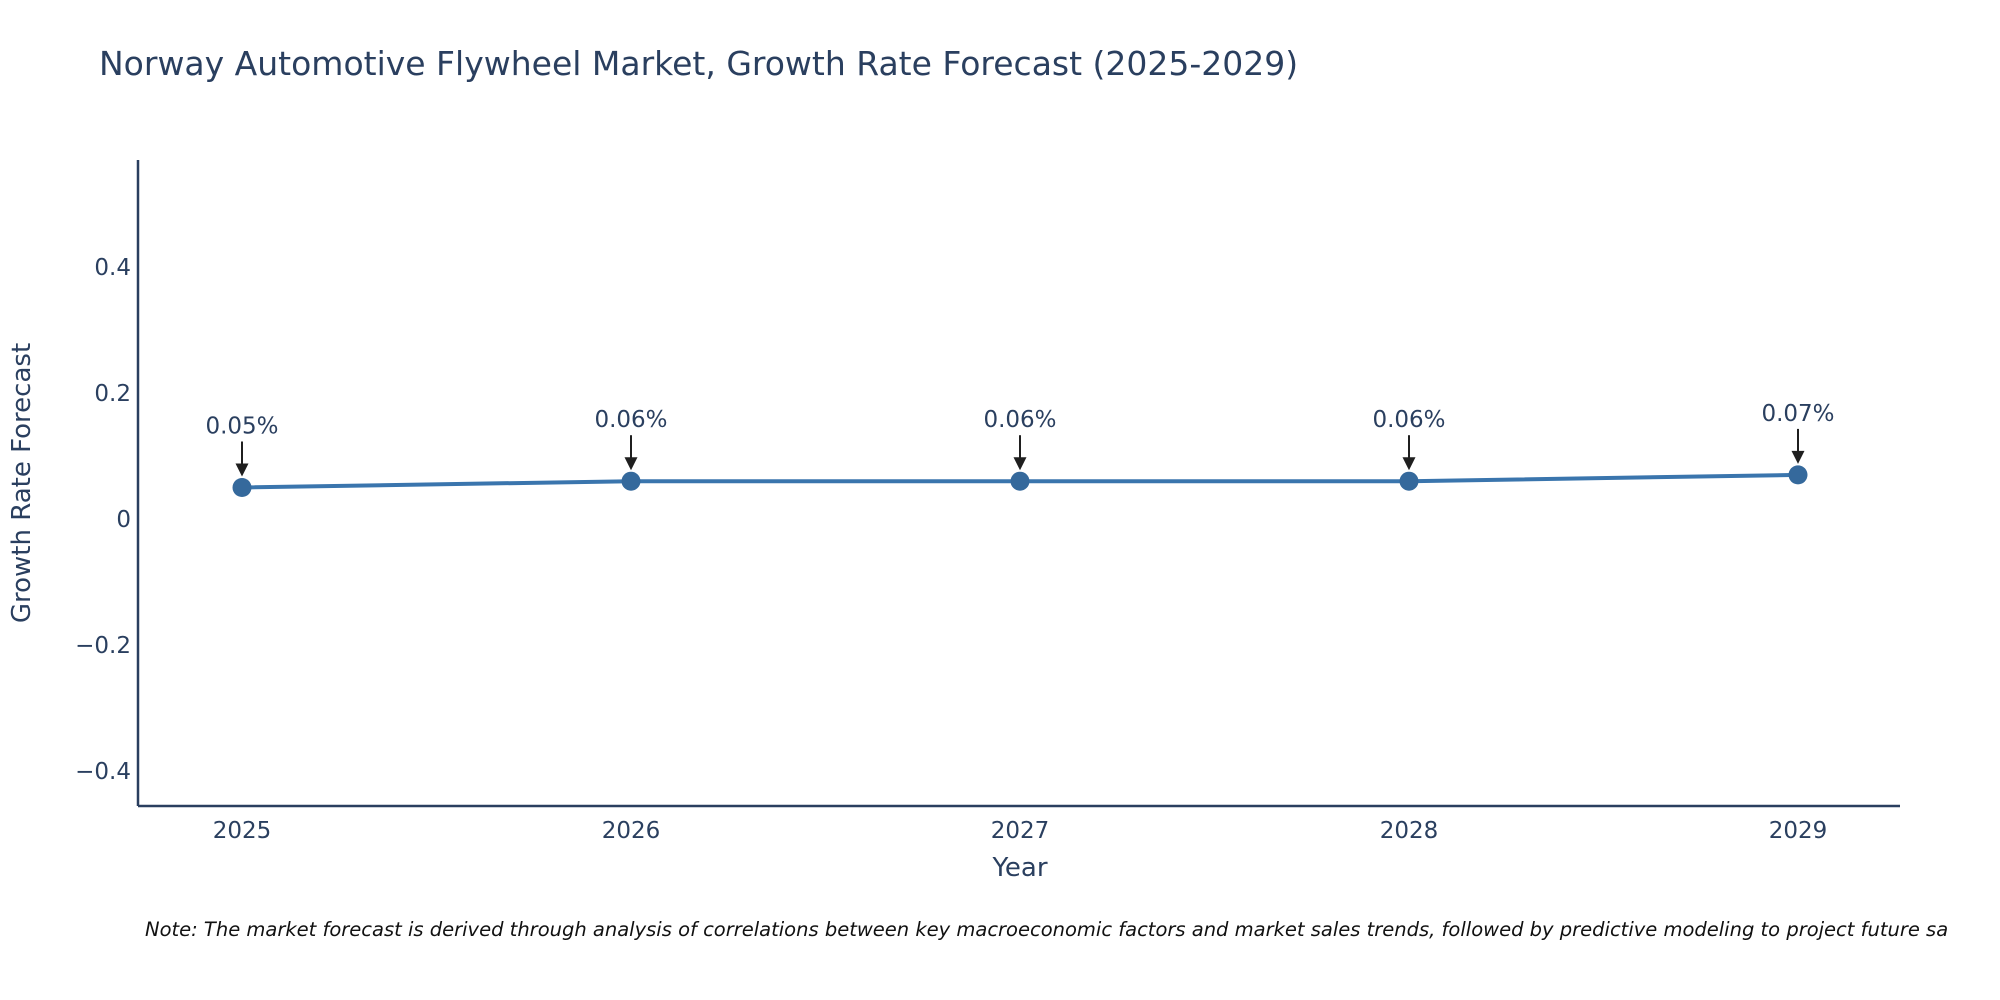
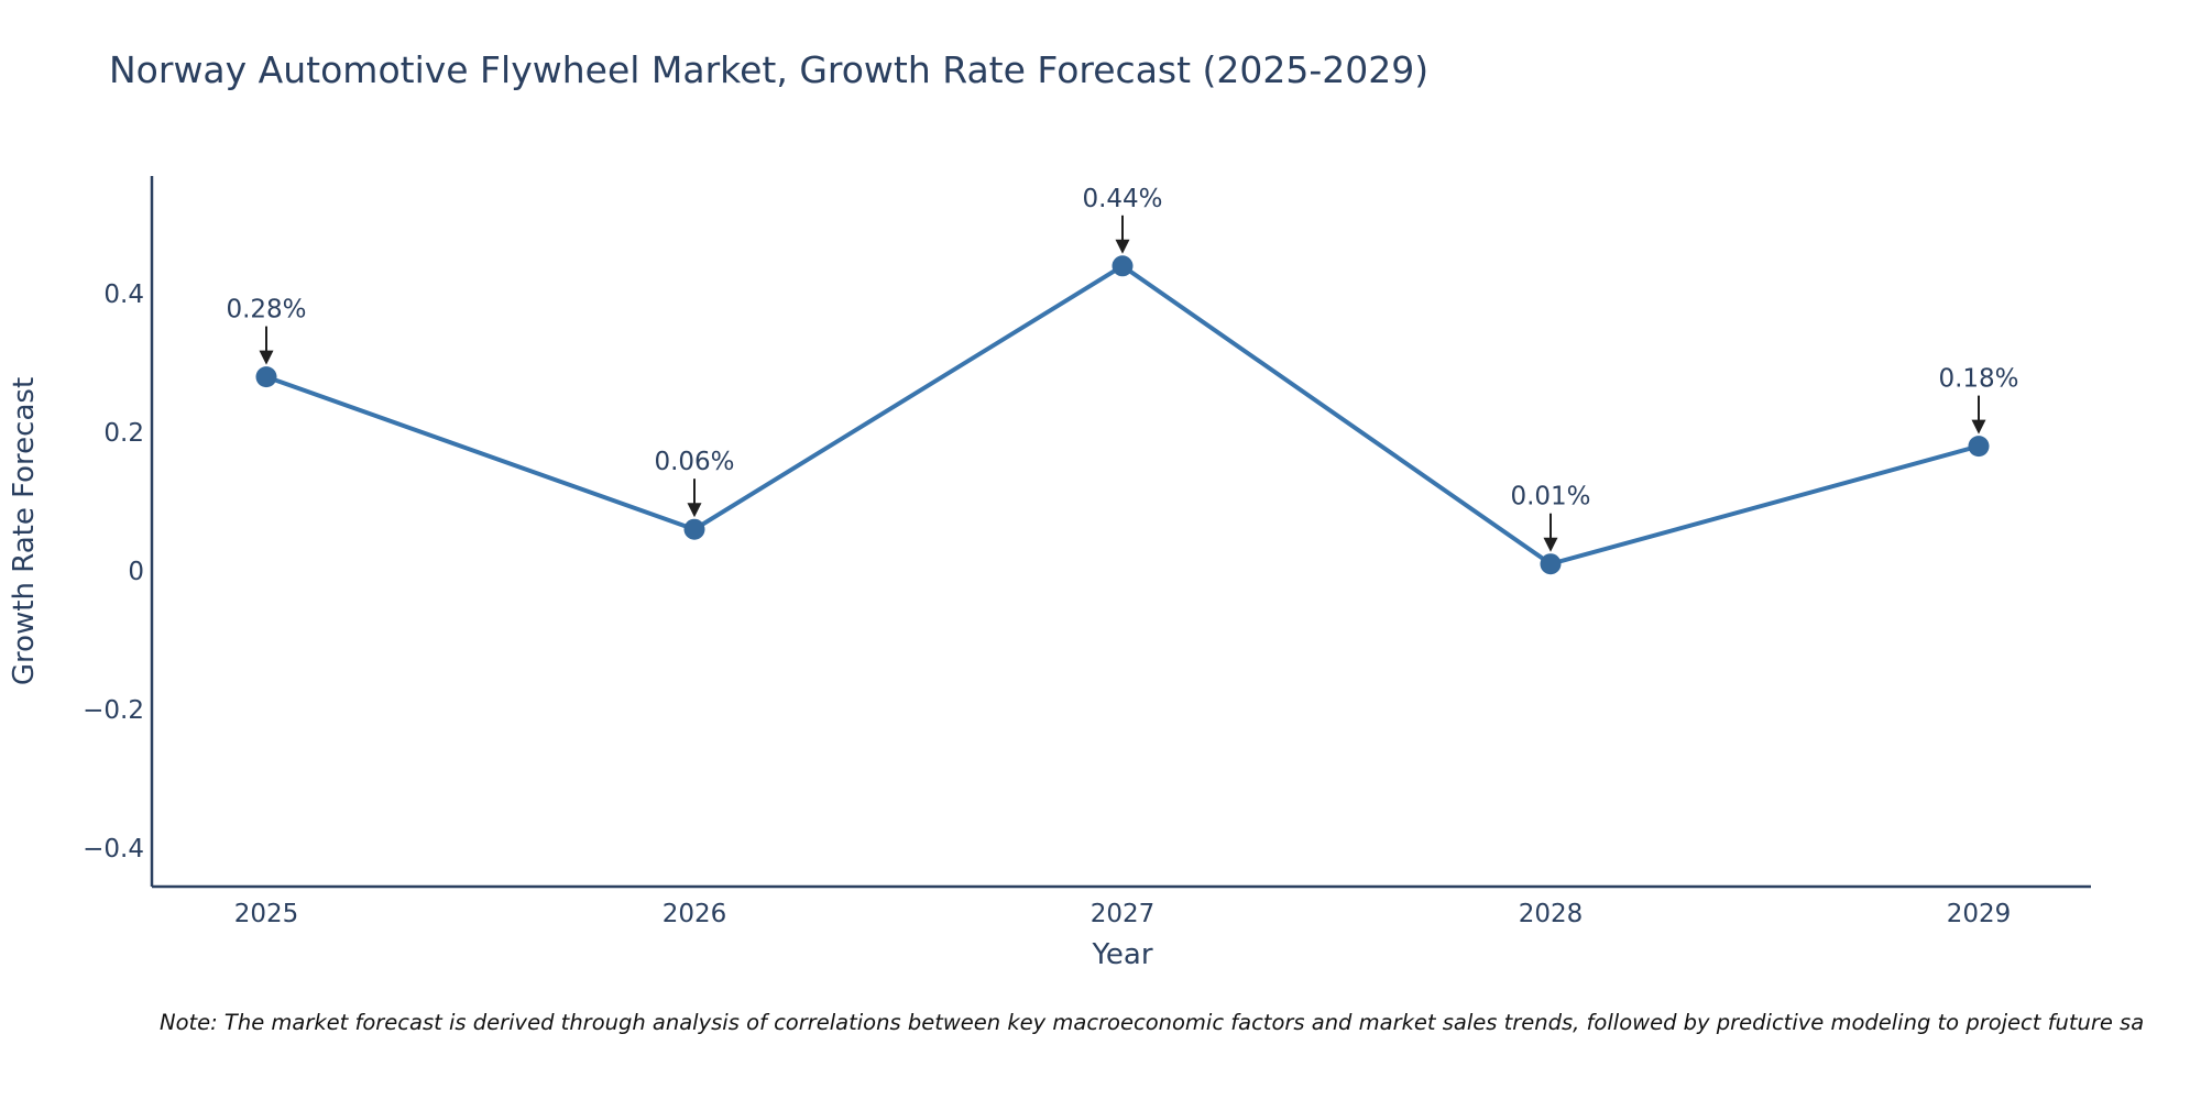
2025: 0.05% -> 0.28%
2027: 0.06% -> 0.44%
2028: 0.06% -> 0.01%
2029: 0.07% -> 0.18%
